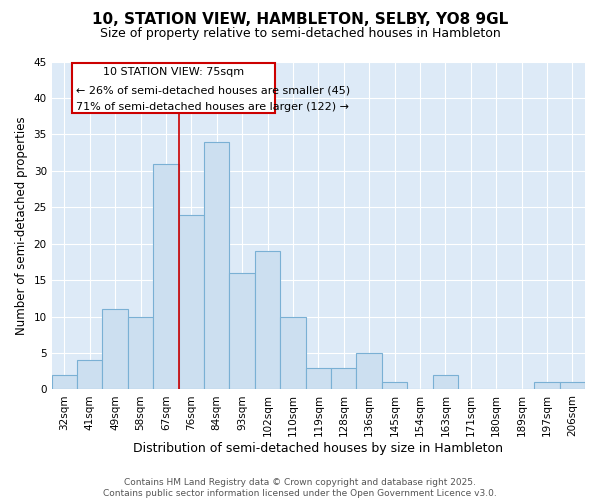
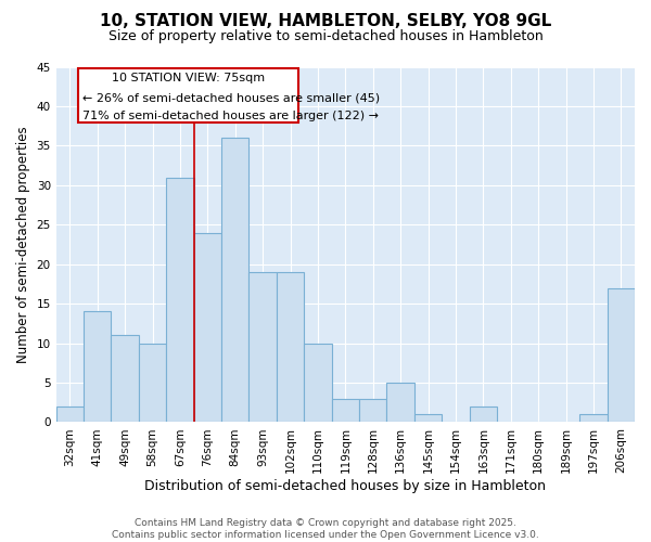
41sqm: 4 -> 14
84sqm: 34 -> 36
93sqm: 16 -> 19
206sqm: 1 -> 17
